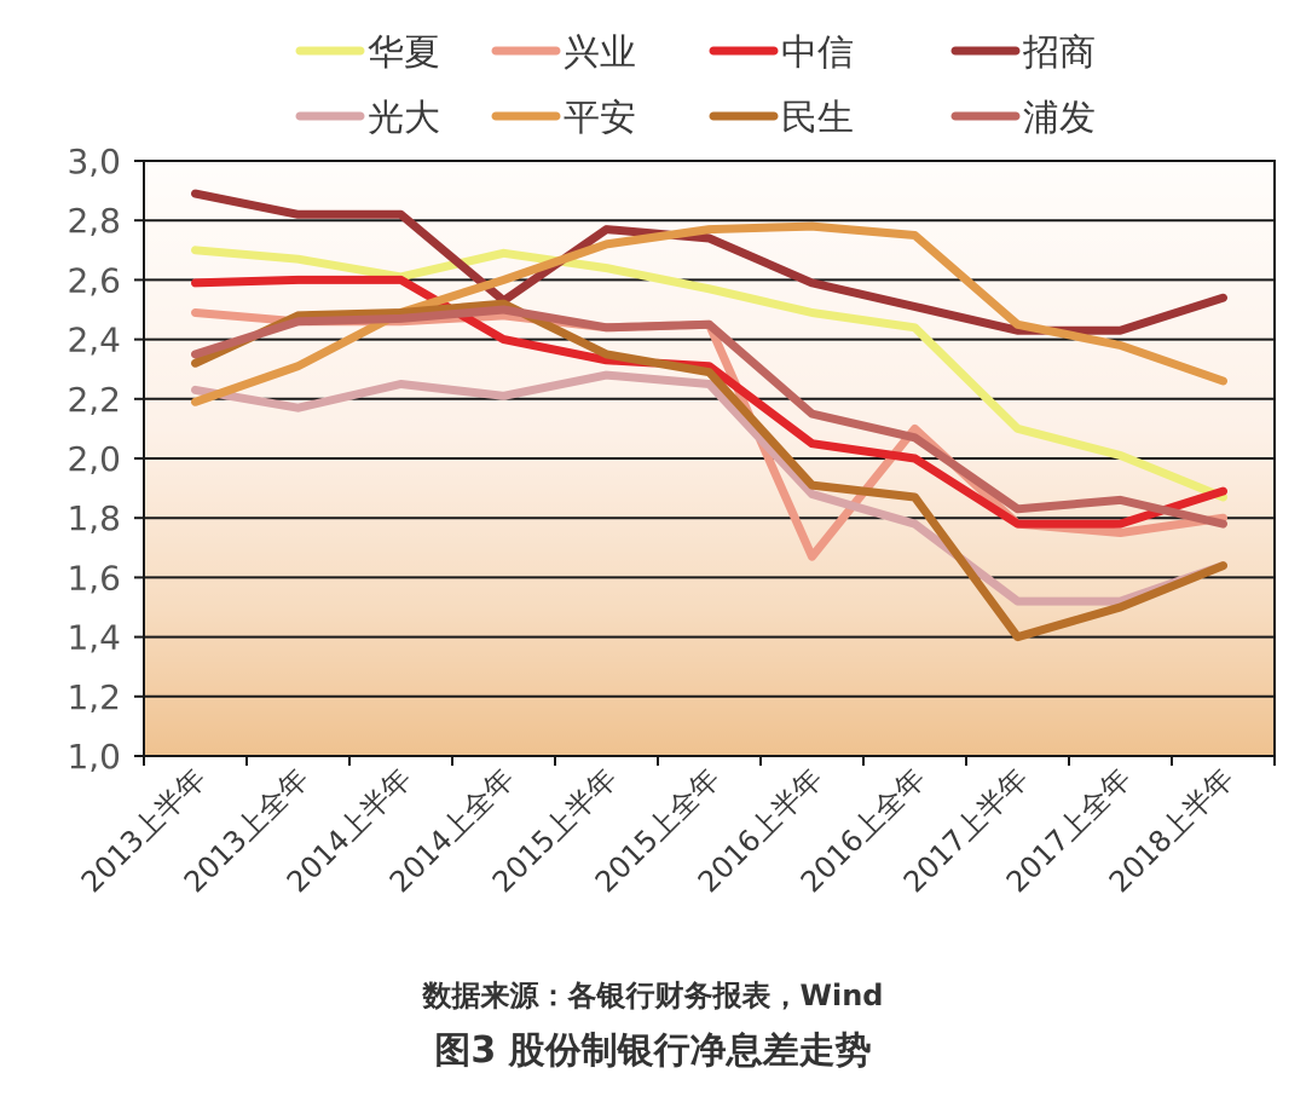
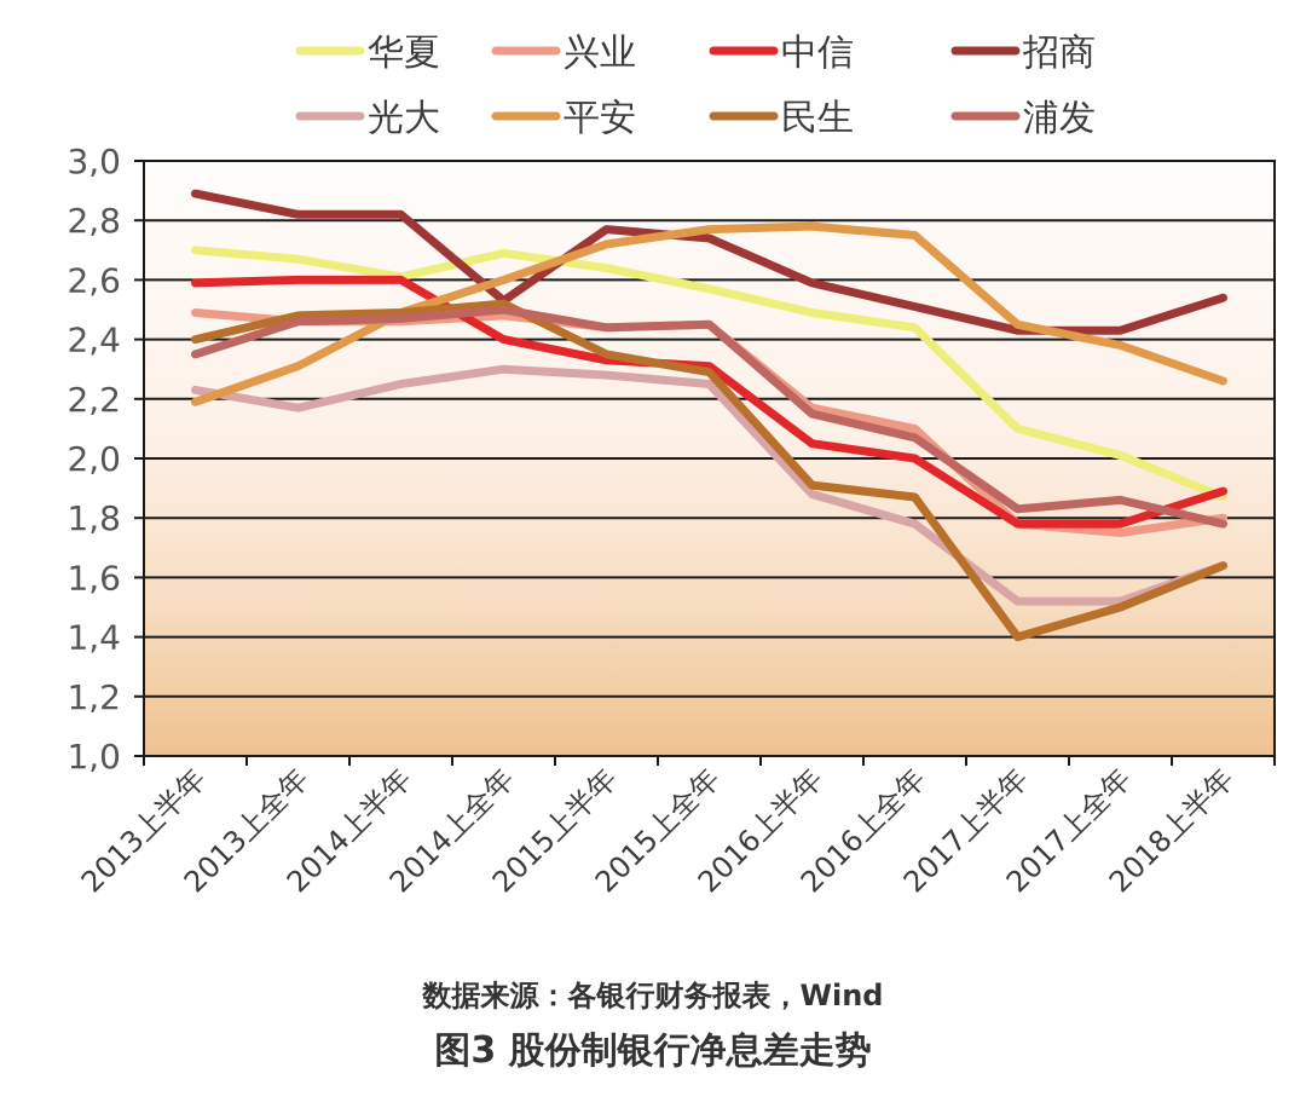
民生/2013上半年: 2,32 -> 2,40
光大/2014上全年: 2,21 -> 2,30
兴业/2016上半年: 1,67 -> 2,17
